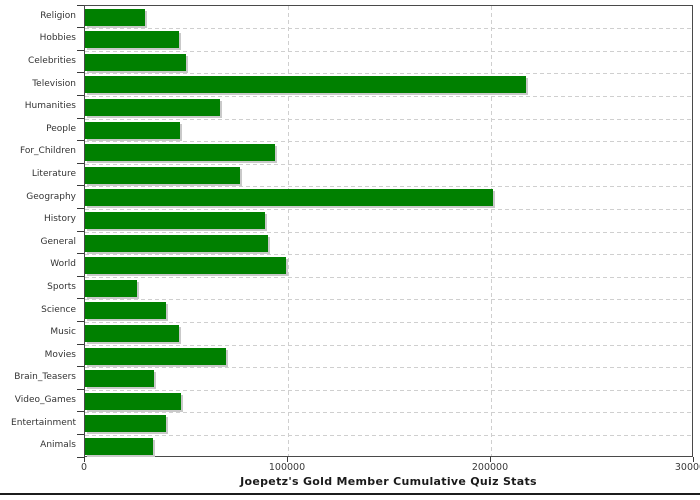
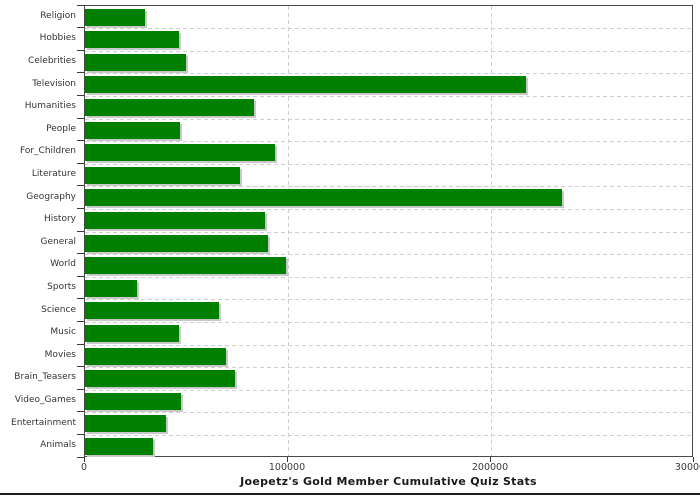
Humanities: 66000 -> 83000
Geography: 201000 -> 235000
Science: 40000 -> 66000
Brain_Teasers: 34000 -> 74000
